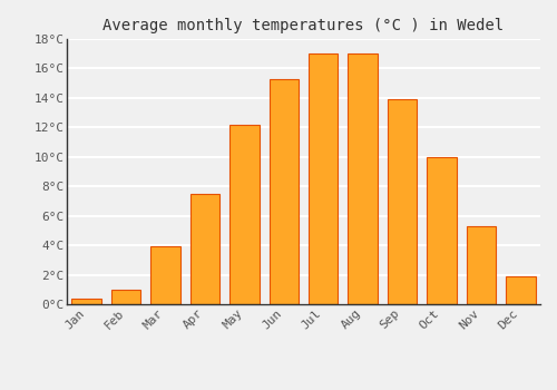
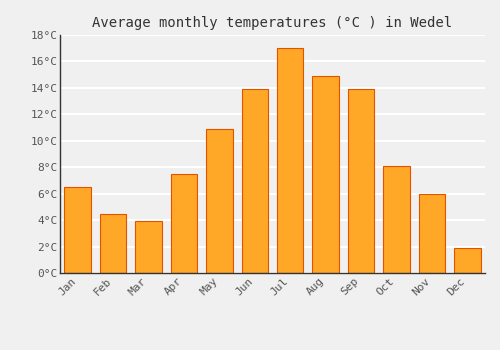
Jan: 0.4°C -> 6.5°C
Feb: 1.0°C -> 4.5°C
May: 12.2°C -> 10.9°C
Jun: 15.3°C -> 13.9°C
Aug: 17.0°C -> 14.9°C
Oct: 10.0°C -> 8.1°C
Nov: 5.3°C -> 6.0°C
